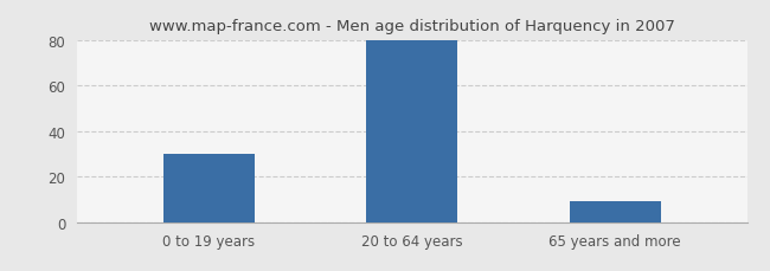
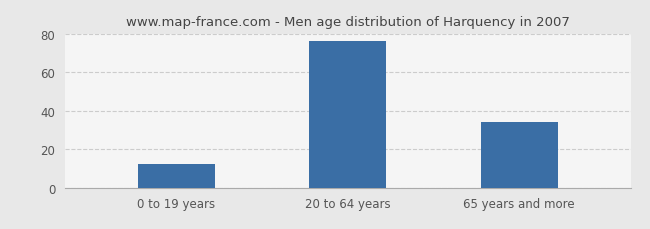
0 to 19 years: 30 -> 12
20 to 64 years: 80 -> 76
65 years and more: 9 -> 34
